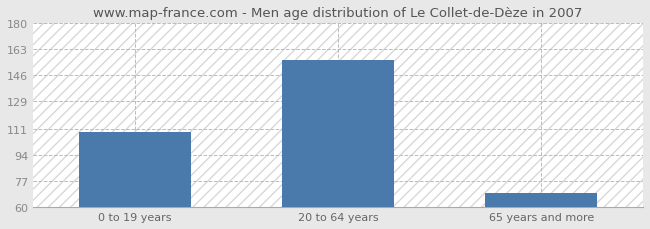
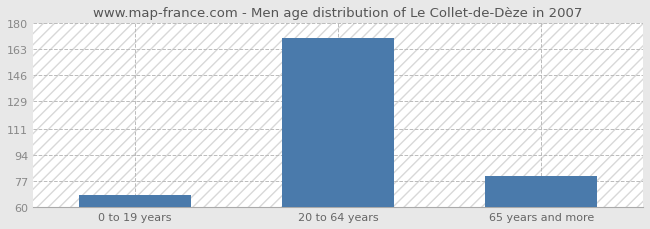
0 to 19 years: 109 -> 68
20 to 64 years: 156 -> 170
65 years and more: 69 -> 80
